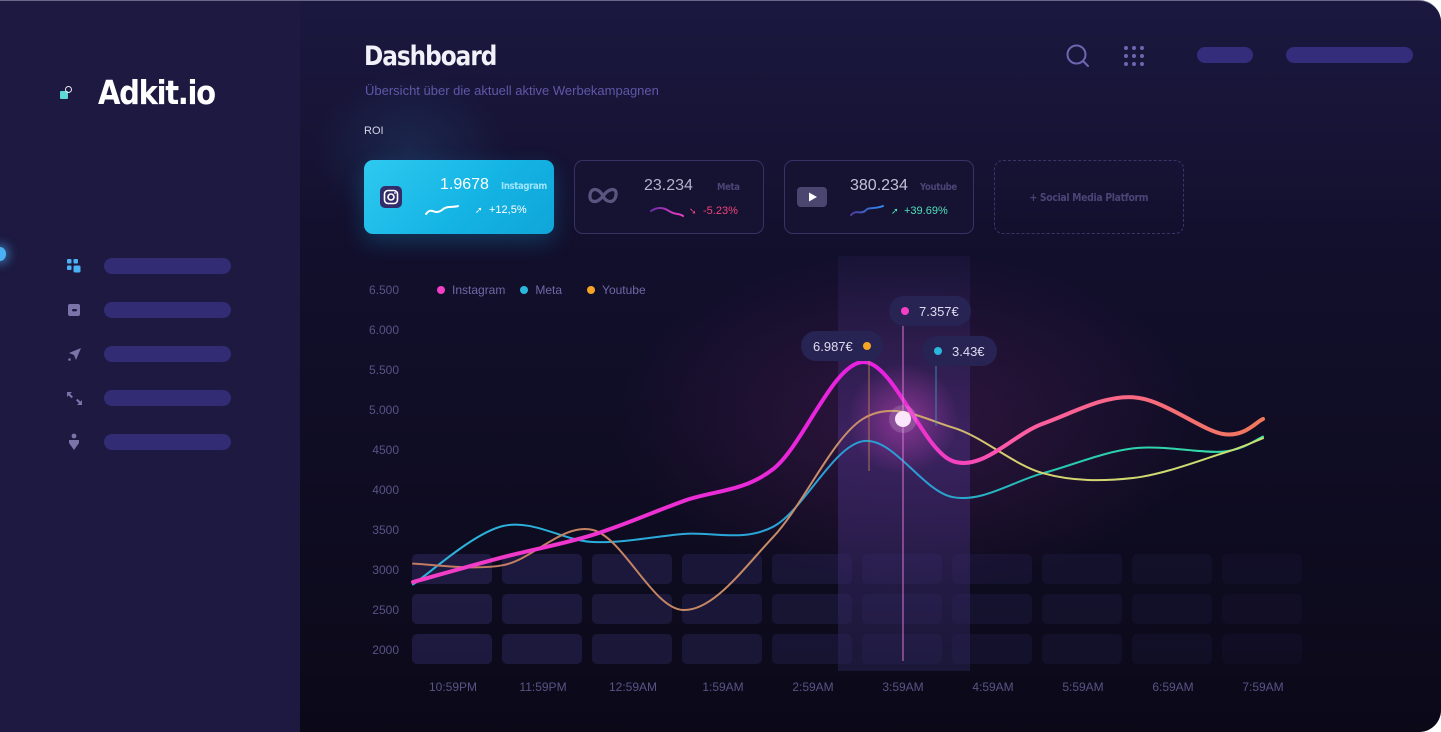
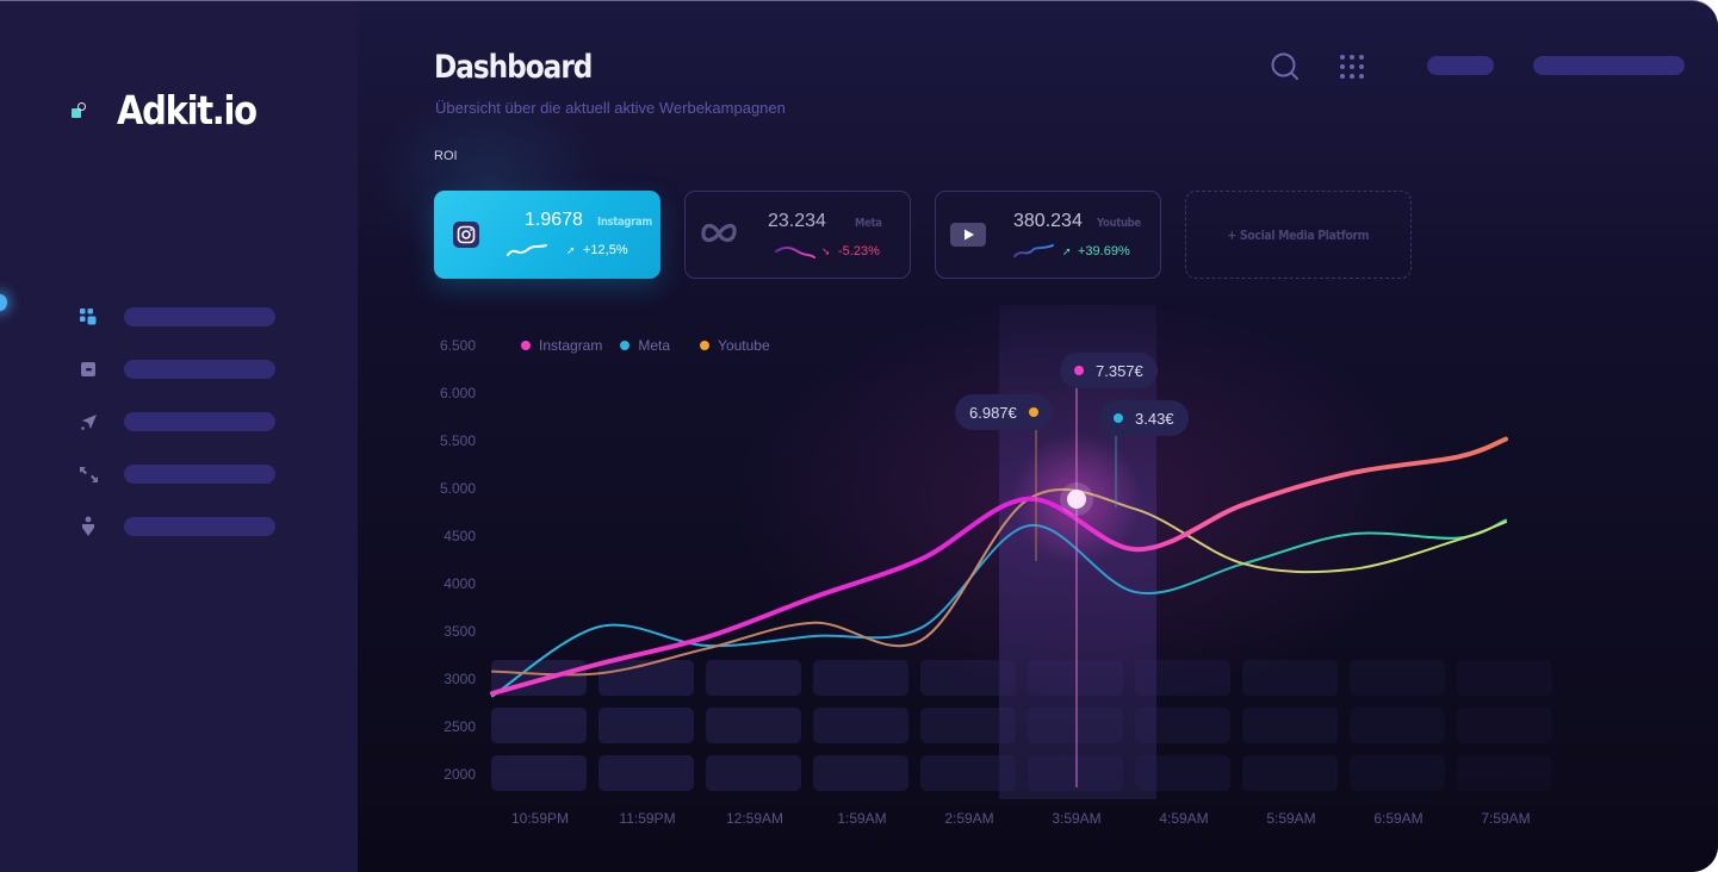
Youtube/12:59AM: 3500 -> 3300
Youtube/1:59AM: 2500 -> 3600
Instagram/3:59AM: 5600 -> 4900
Instagram/7:59AM: 4700 -> 5300
